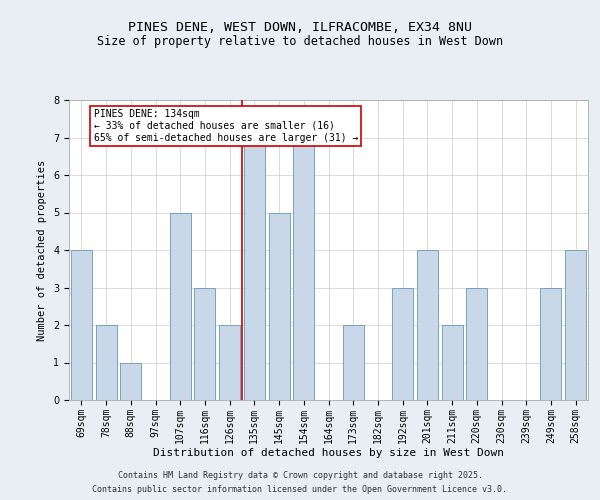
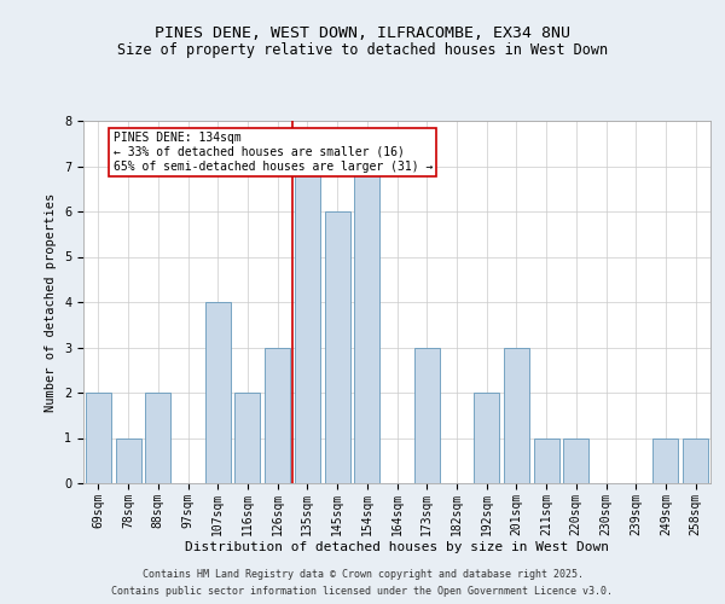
69sqm: 4 -> 2
78sqm: 2 -> 1
88sqm: 1 -> 2
107sqm: 5 -> 4
116sqm: 3 -> 2
126sqm: 2 -> 3
145sqm: 5 -> 6
173sqm: 2 -> 3
192sqm: 3 -> 2
201sqm: 4 -> 3
211sqm: 2 -> 1
220sqm: 3 -> 1
249sqm: 3 -> 1
258sqm: 4 -> 1
